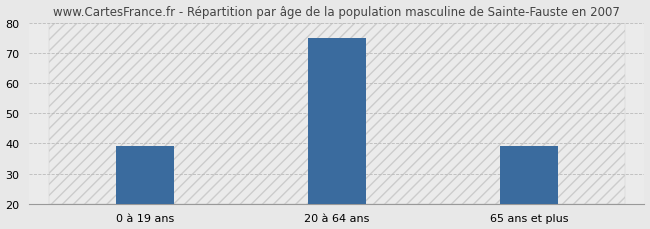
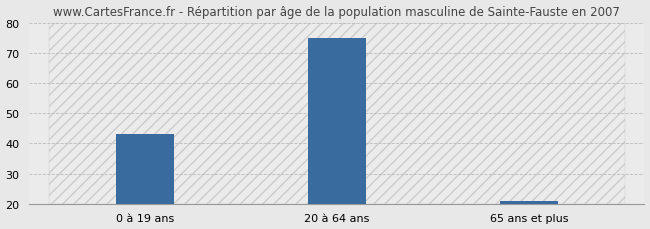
0 à 19 ans: 39 -> 43
65 ans et plus: 39 -> 21
